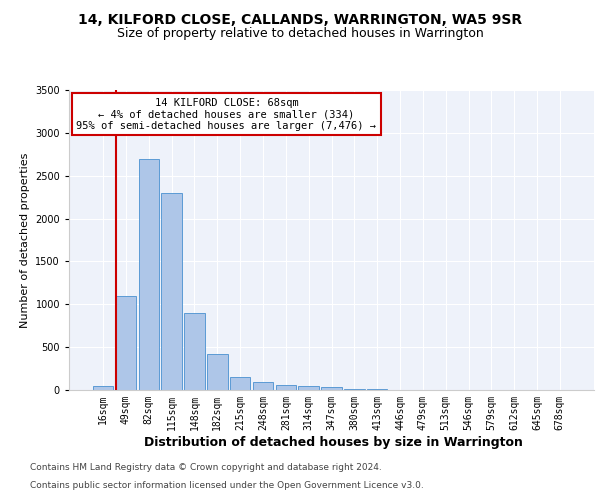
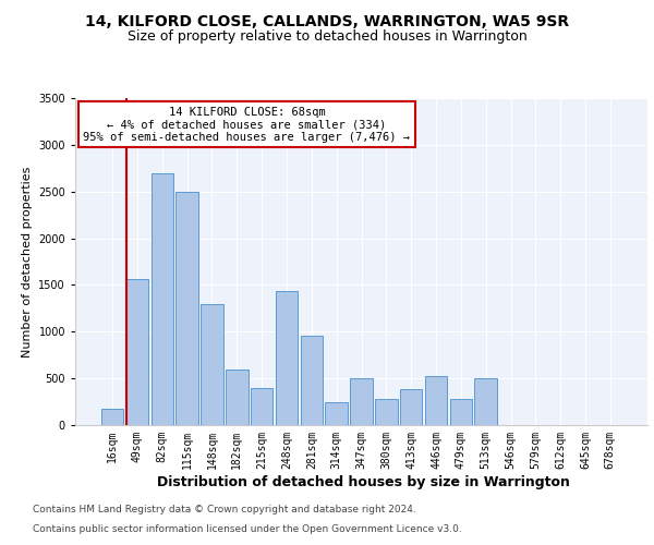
16sqm: 50 -> 180
49sqm: 1100 -> 1560
115sqm: 2300 -> 2500
148sqm: 900 -> 1300
182sqm: 420 -> 600
215sqm: 160 -> 400
248sqm: 90 -> 1440
281sqm: 60 -> 960
314sqm: 40 -> 240
347sqm: 40 -> 500
380sqm: 10 -> 280
413sqm: 10 -> 380
446sqm: 0 -> 520
479sqm: 0 -> 280
513sqm: 0 -> 500
